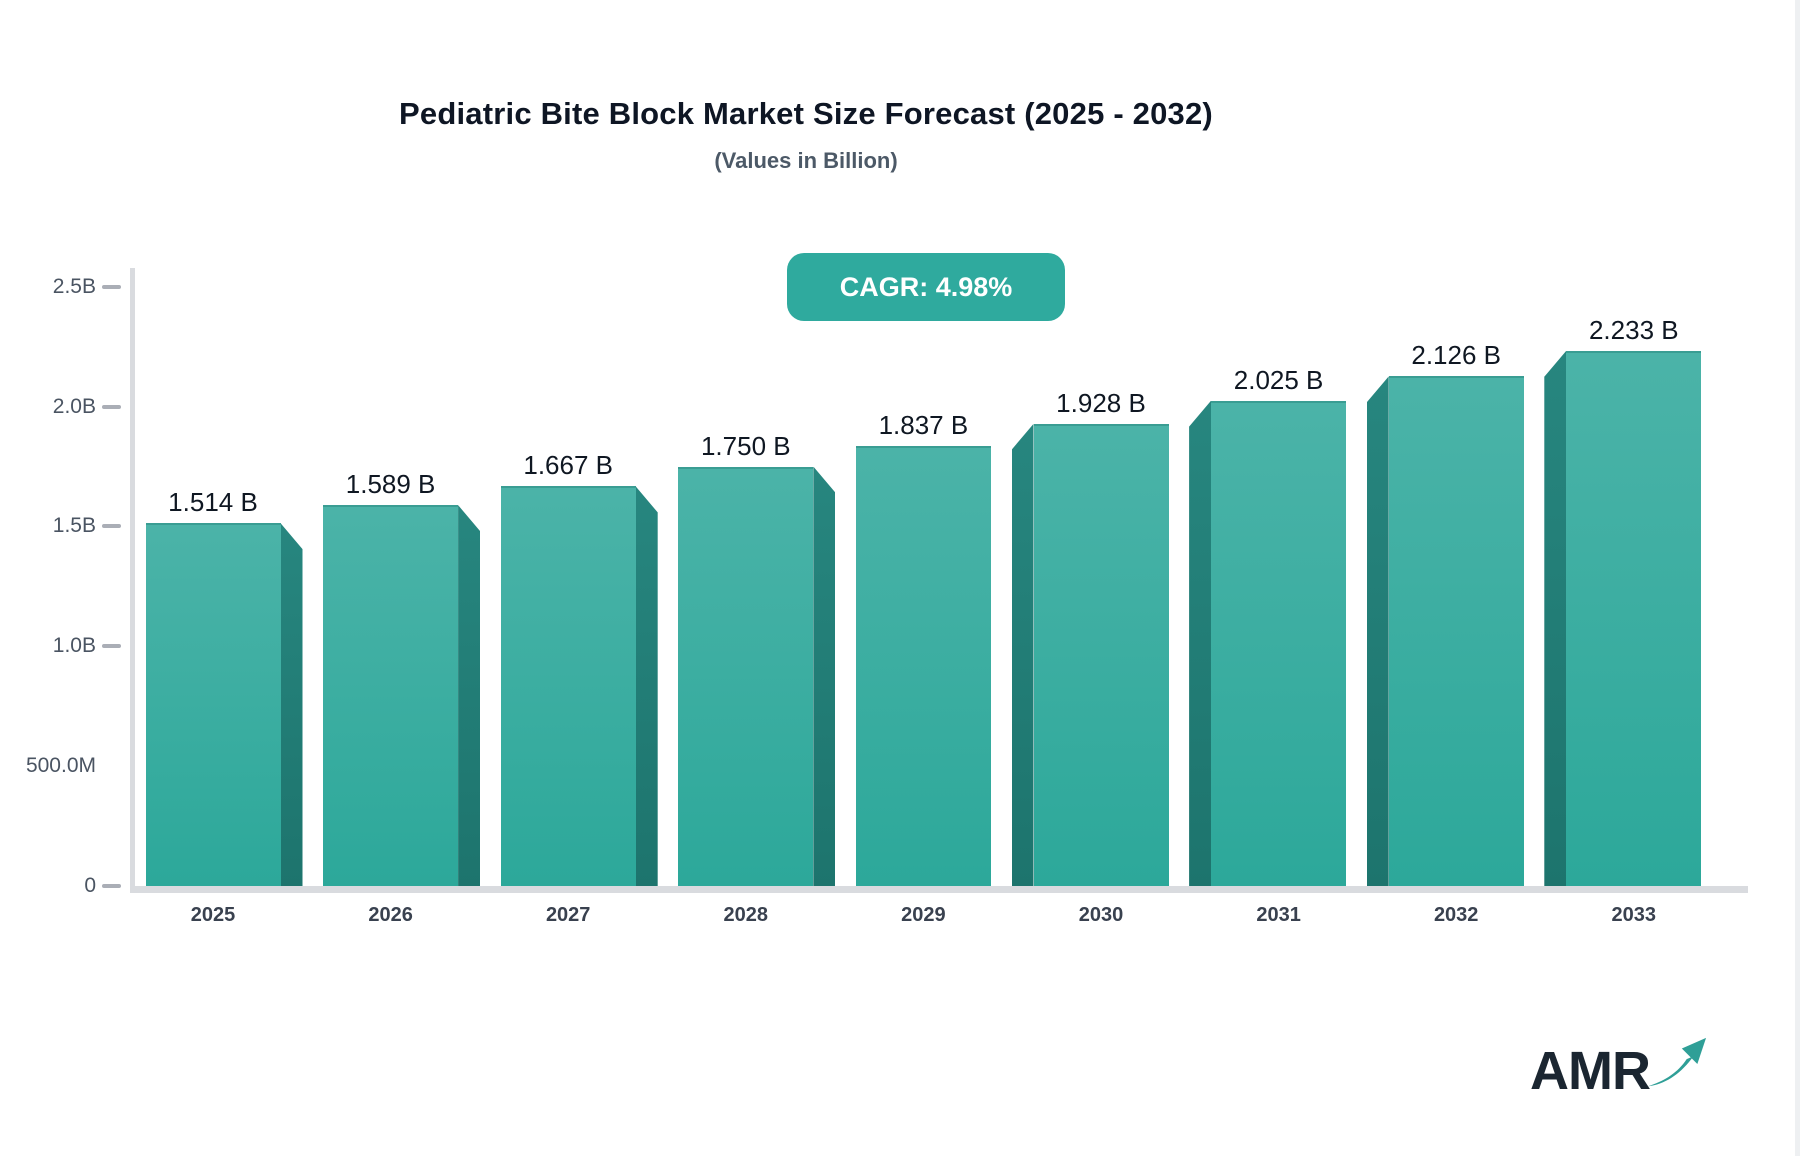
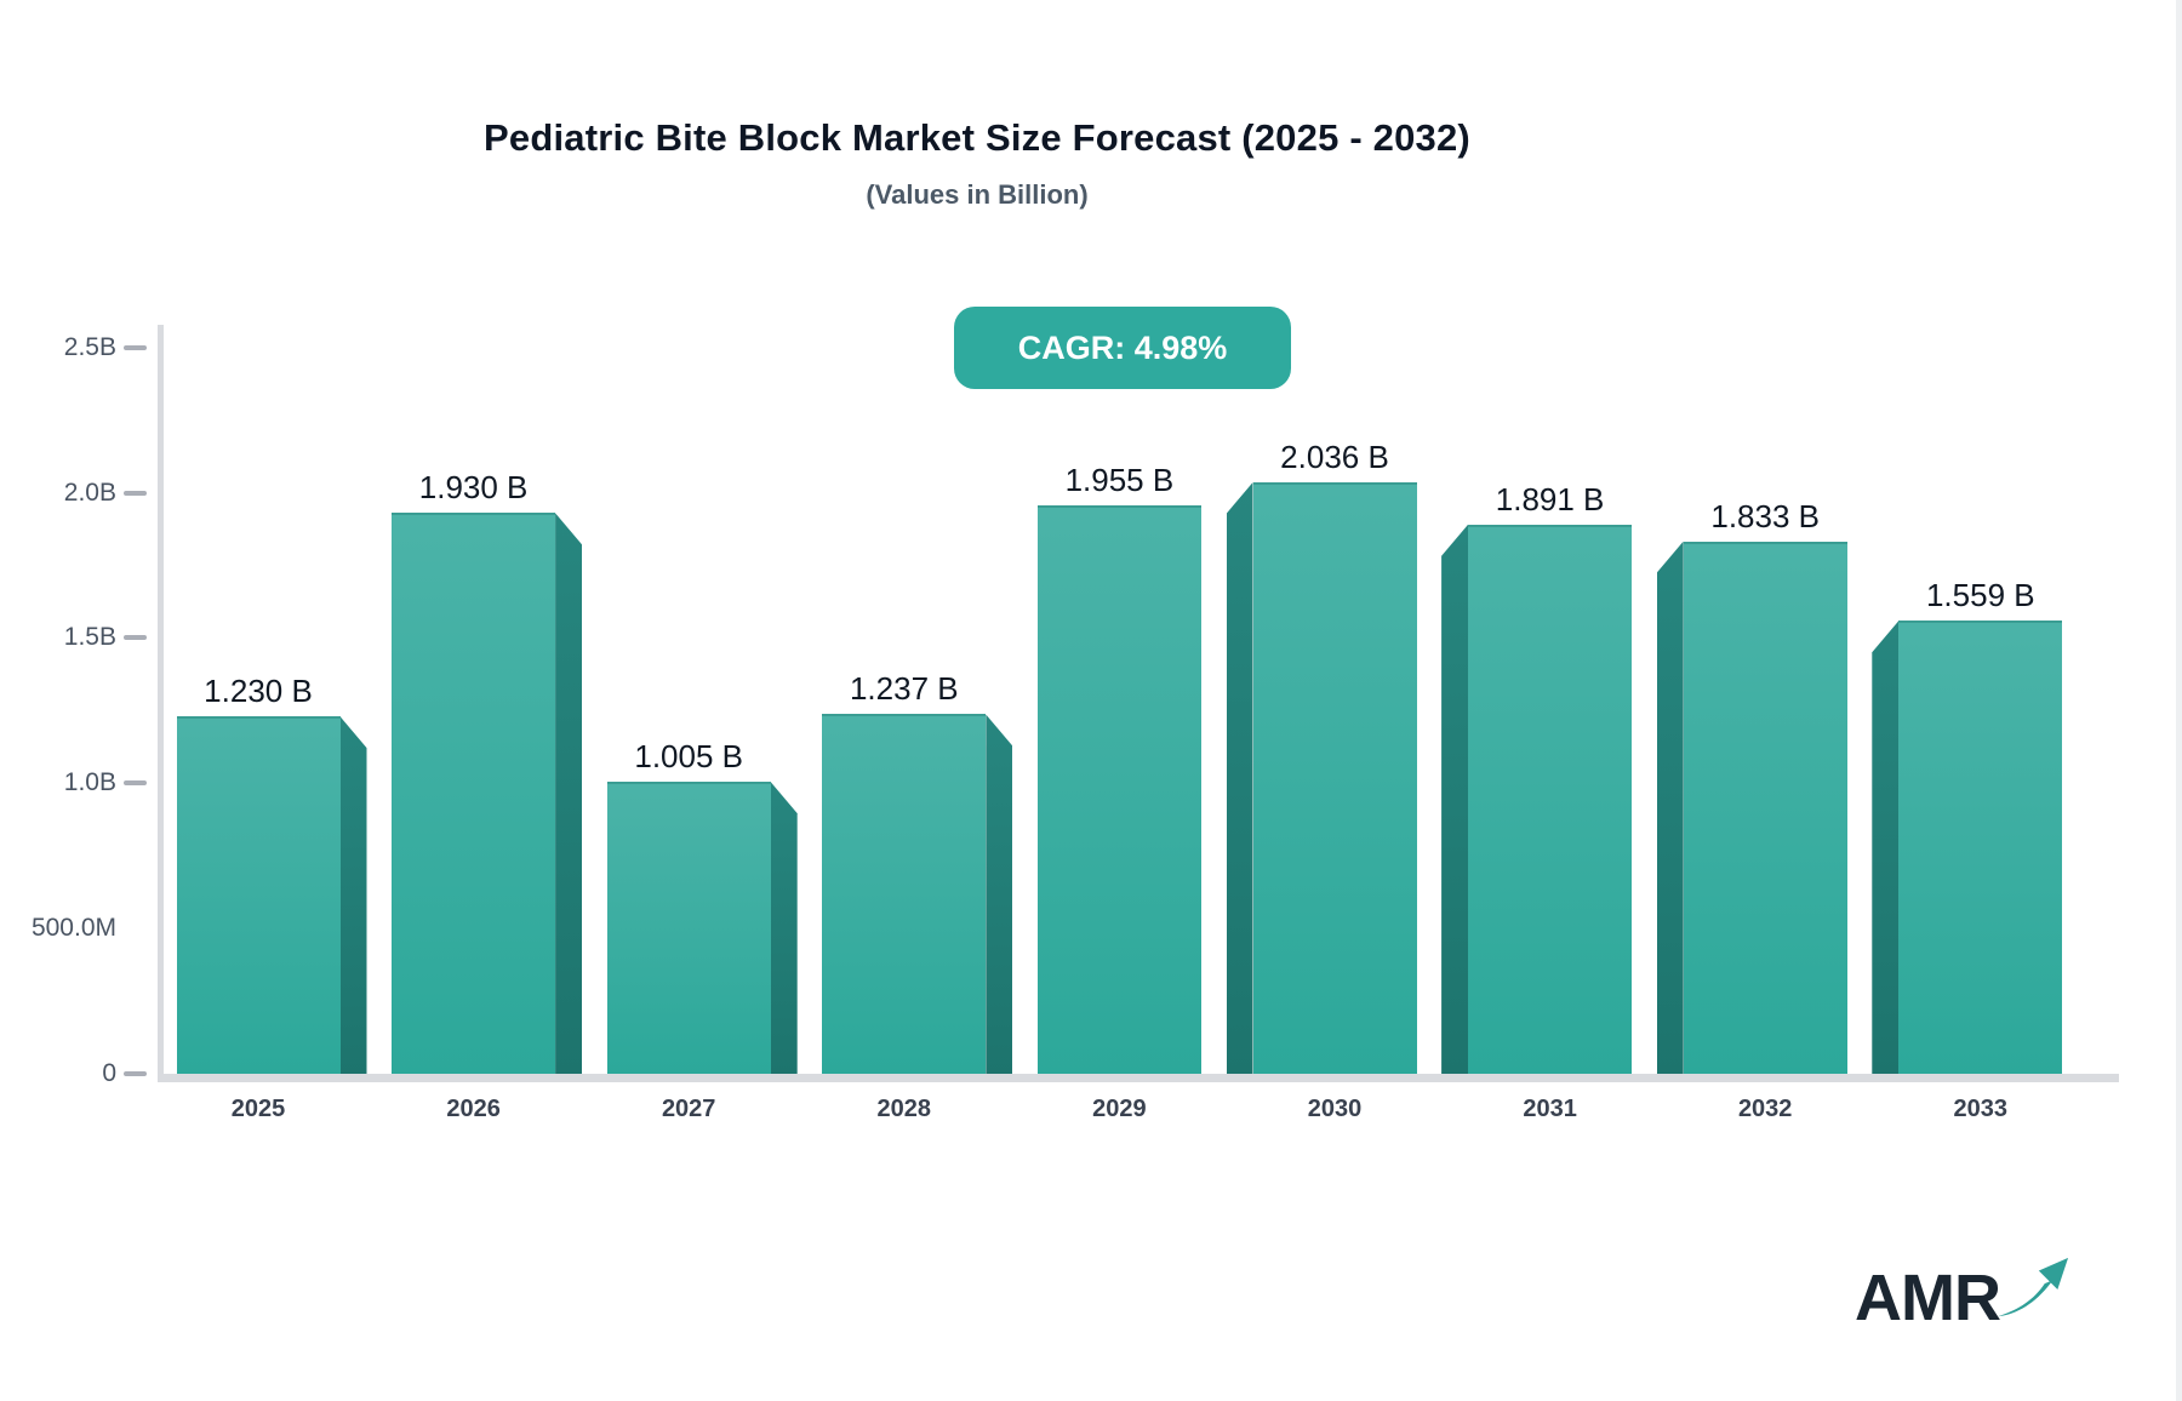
2025: 1.514 -> 1.230
2026: 1.589 -> 1.930
2027: 1.667 -> 1.005
2028: 1.750 -> 1.237
2029: 1.837 -> 1.955
2030: 1.928 -> 2.036
2031: 2.025 -> 1.891
2032: 2.126 -> 1.833
2033: 2.233 -> 1.559
